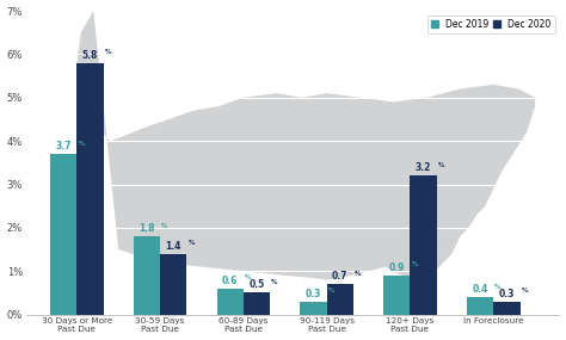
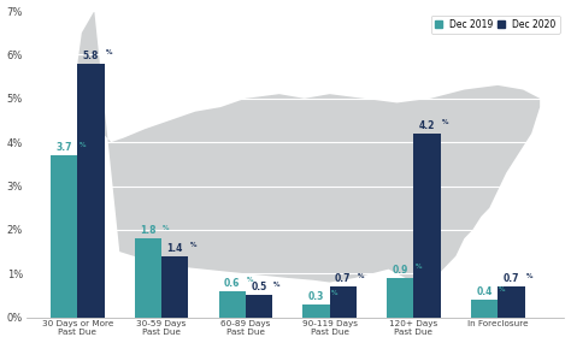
Dec 2020/120+ Days Past Due: 3.2 -> 4.2
Dec 2020/In Foreclosure: 0.3 -> 0.7
